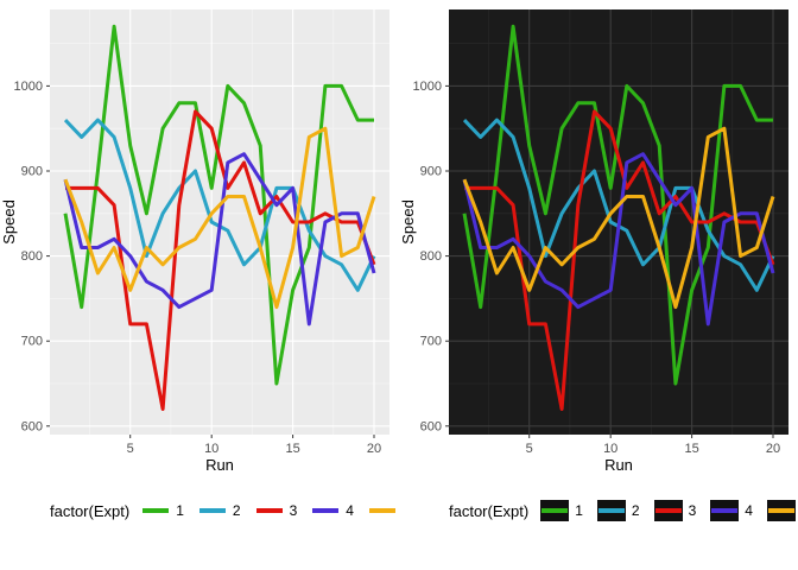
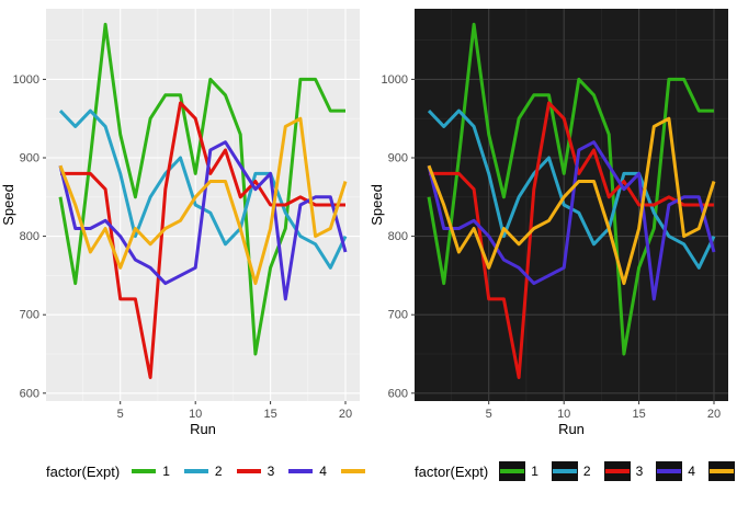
3/20: 790 -> 840
